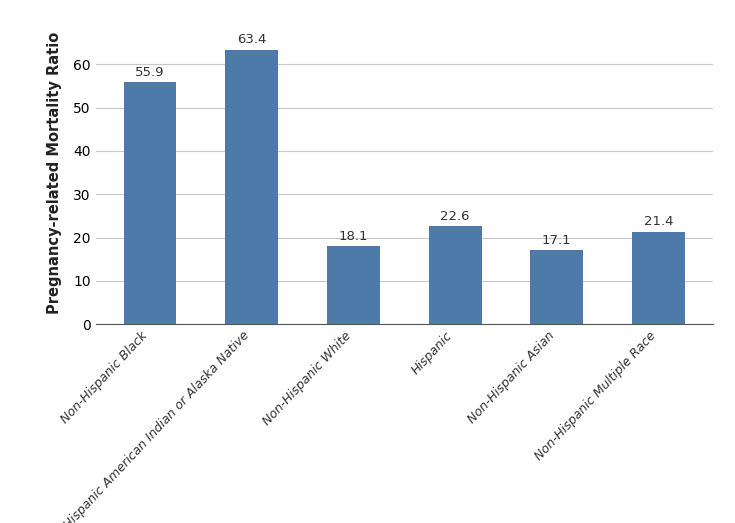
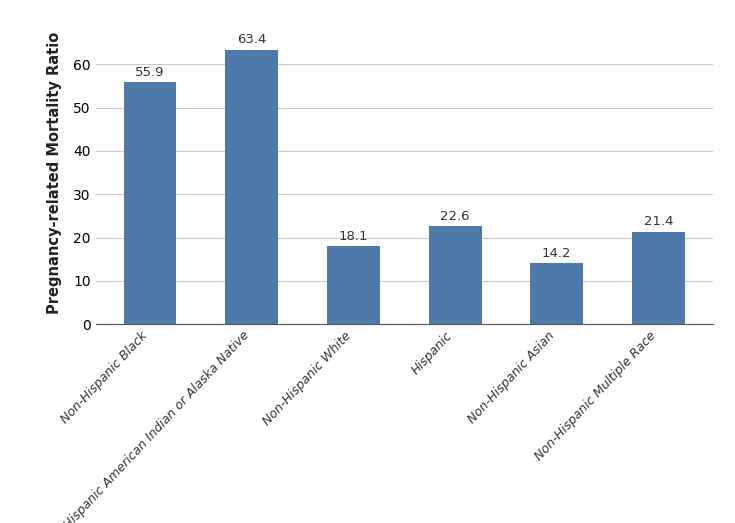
Non-Hispanic Asian: 17.1 -> 14.2
